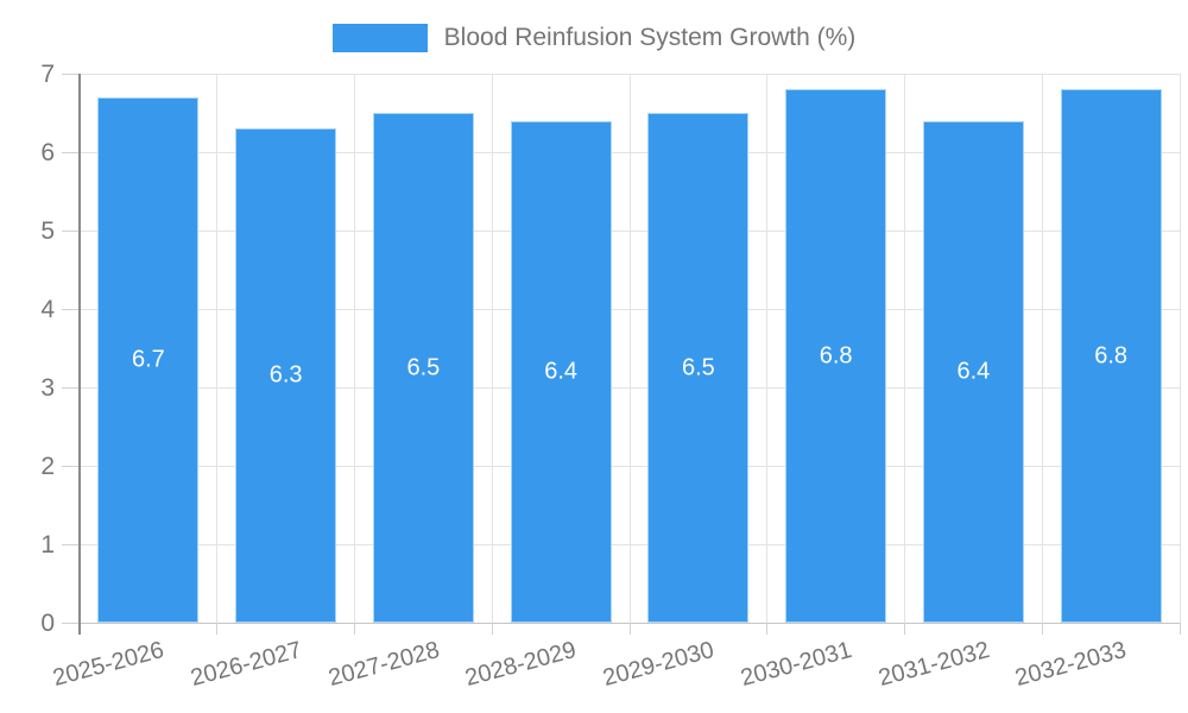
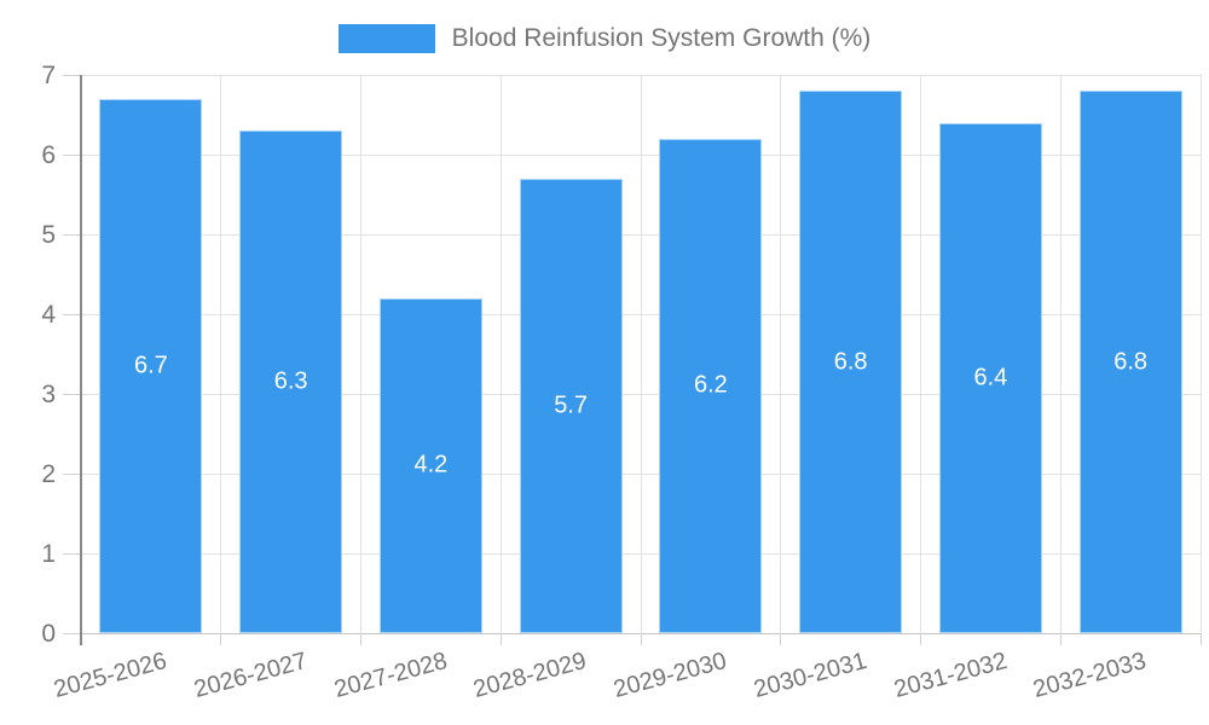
2027-2028: 6.5 -> 4.2
2028-2029: 6.4 -> 5.7
2029-2030: 6.5 -> 6.2
